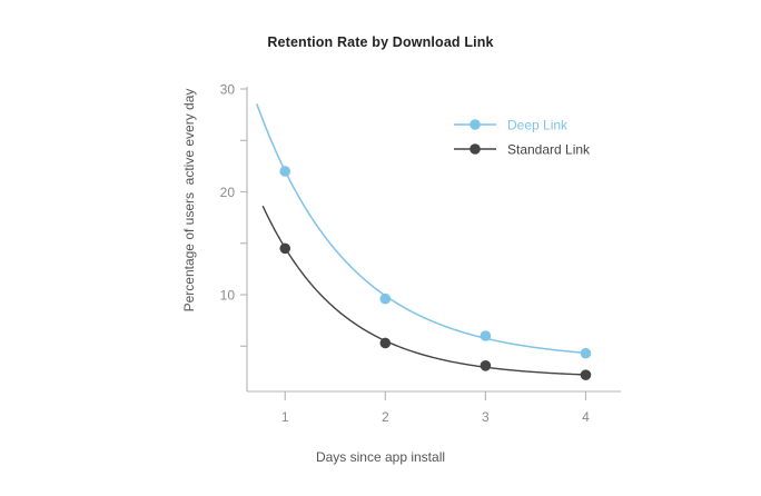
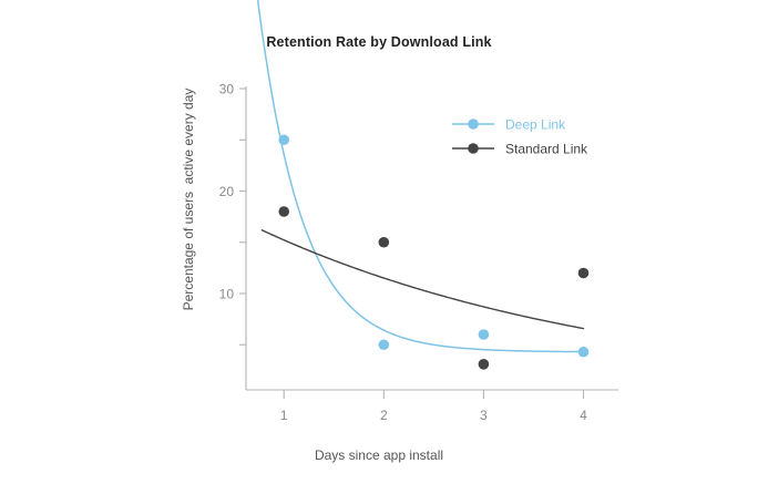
Deep Link/1: 22 -> 25
Standard Link/1: 14 -> 18
Deep Link/2: 10 -> 5
Standard Link/2: 5 -> 15
Standard Link/4: 2 -> 12
